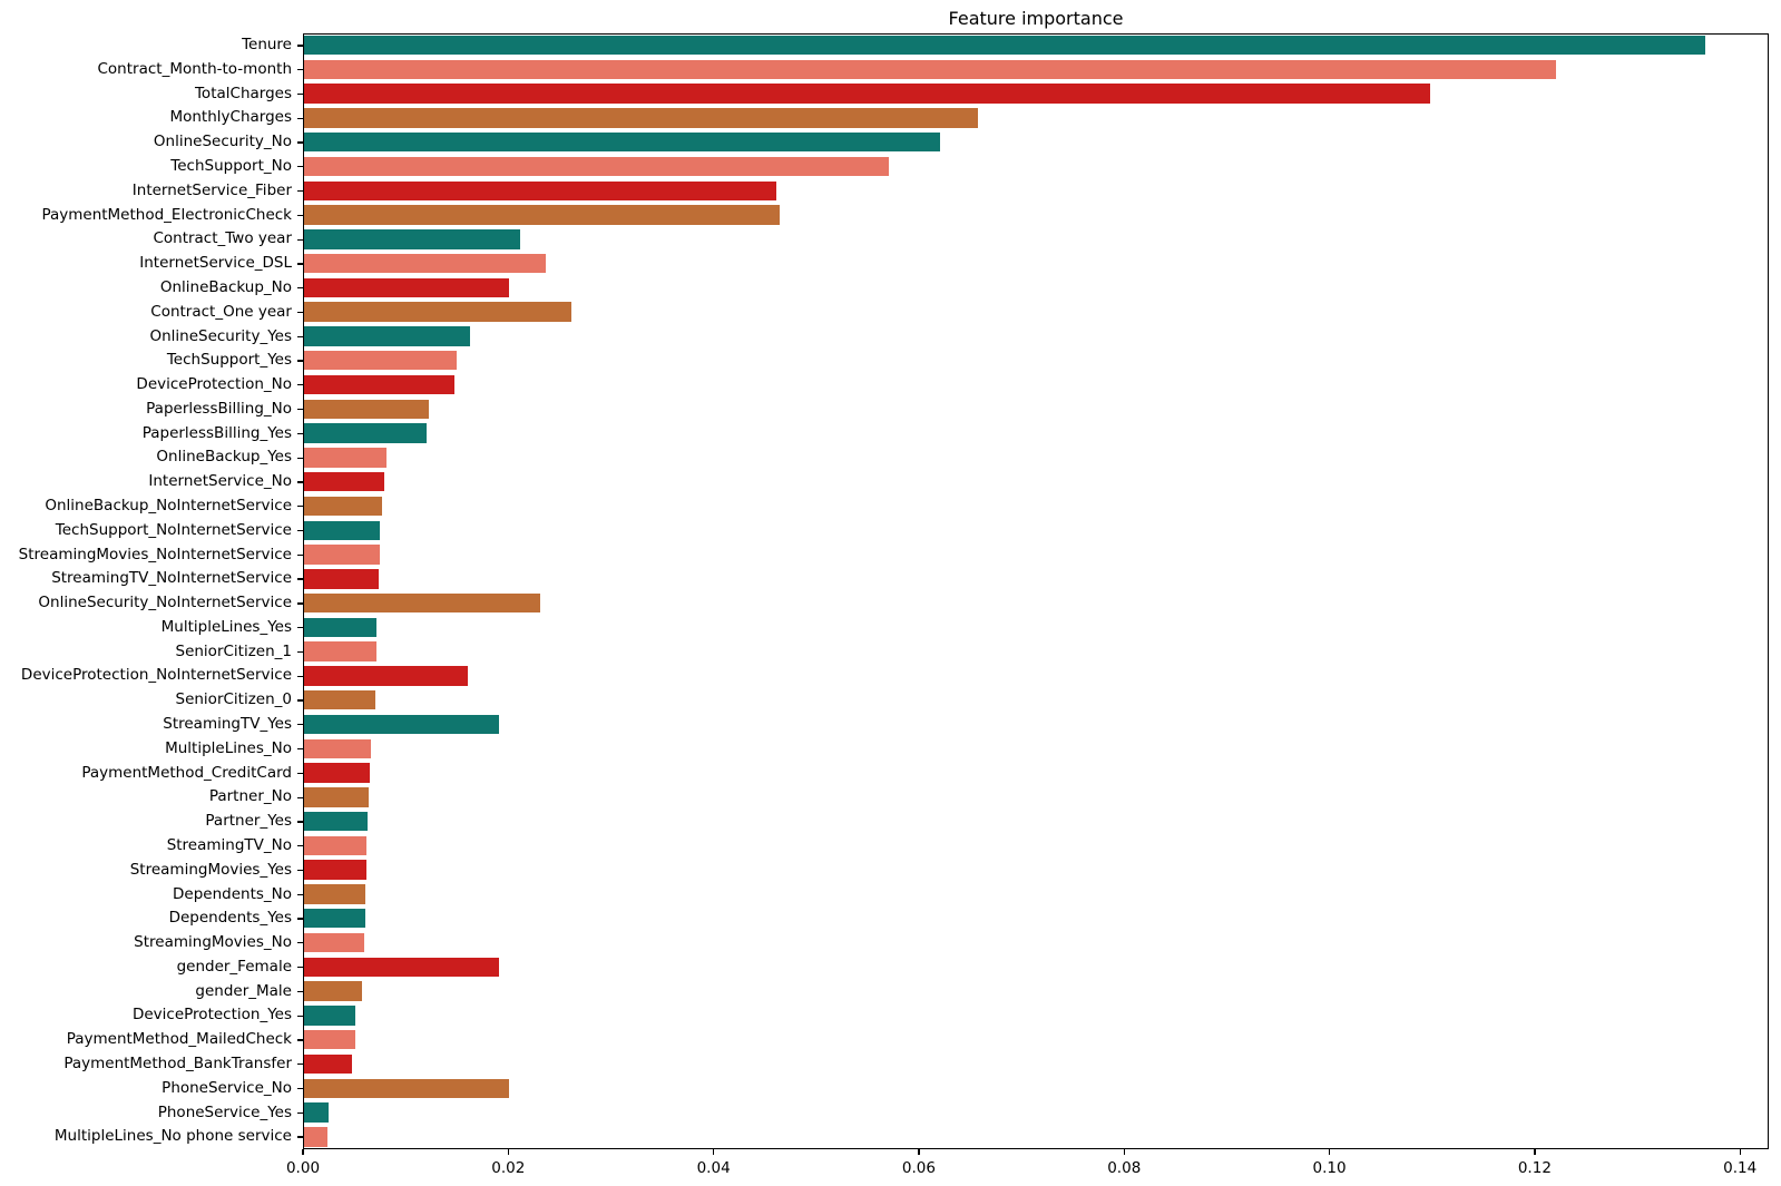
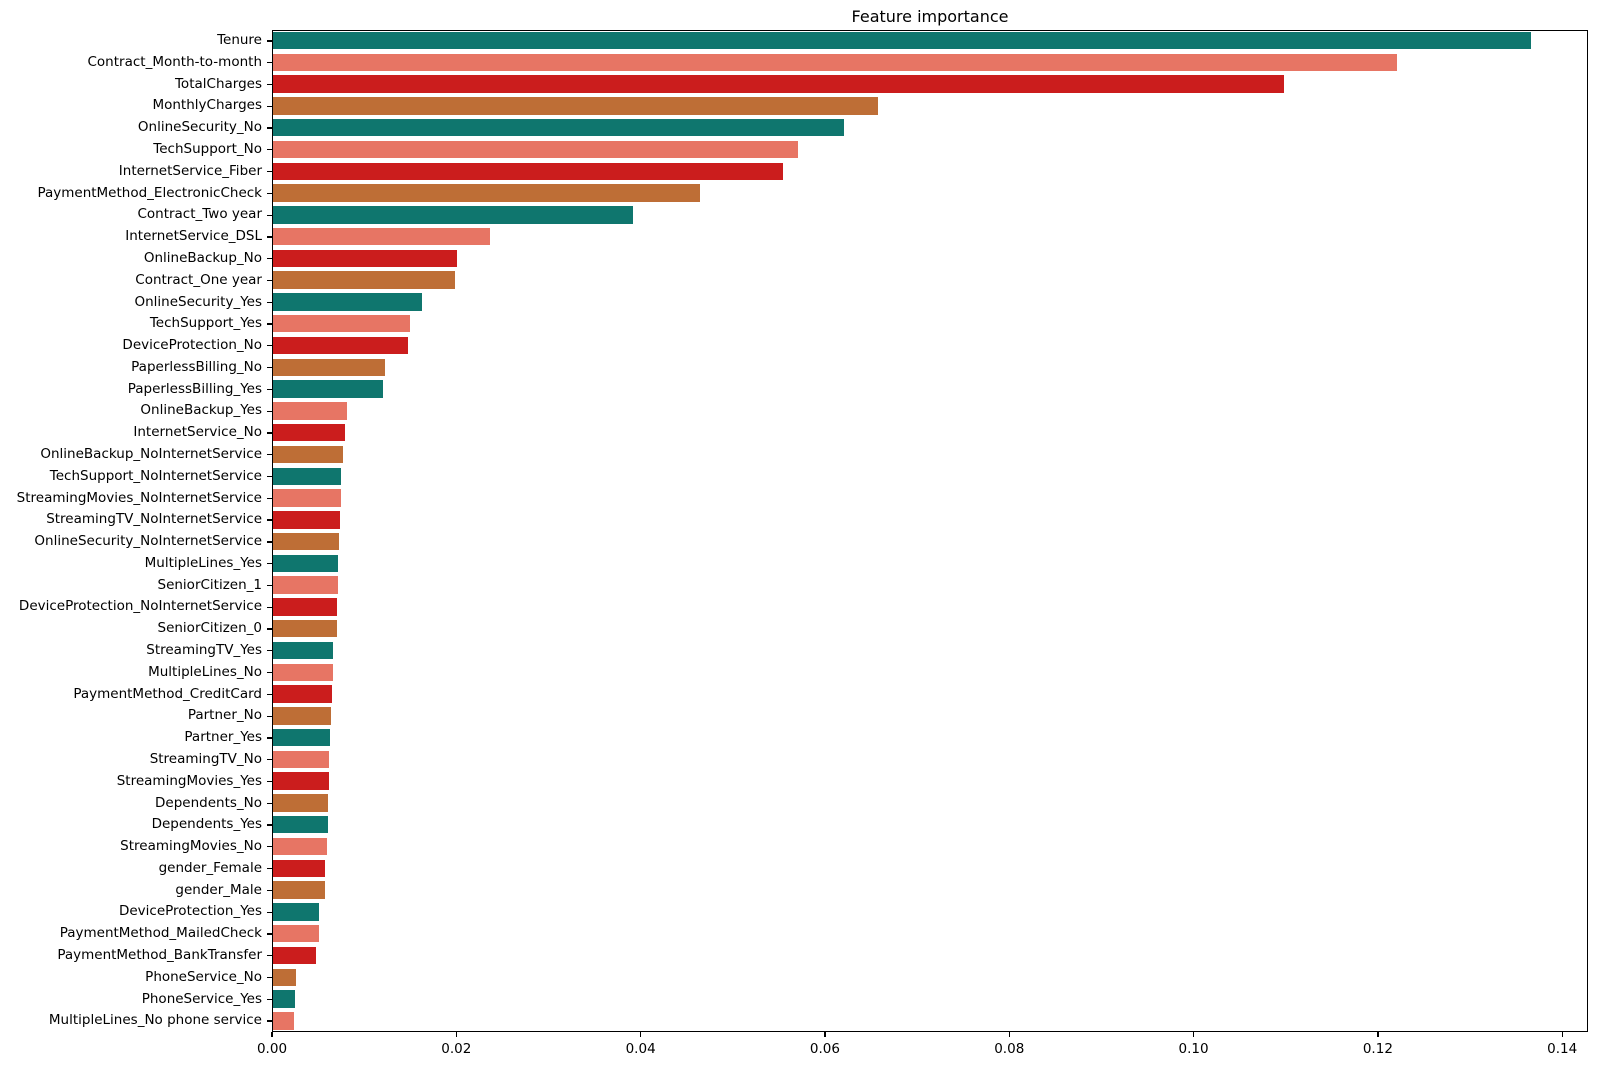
InternetService_Fiber: 0.046 -> 0.055
Contract_Two year: 0.021 -> 0.039
Contract_One year: 0.026 -> 0.020
OnlineSecurity_NoInternetService: 0.023 -> 0.007
DeviceProtection_NoInternetService: 0.016 -> 0.007
StreamingTV_Yes: 0.019 -> 0.006
gender_Female: 0.019 -> 0.006
PhoneService_No: 0.020 -> 0.003
